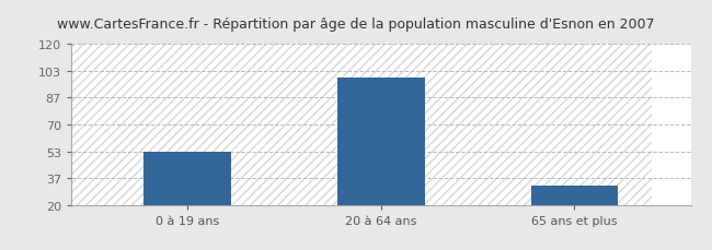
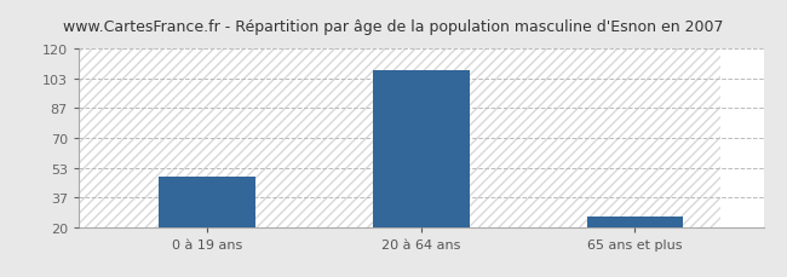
0 à 19 ans: 53 -> 48
20 à 64 ans: 99 -> 108
65 ans et plus: 32 -> 26
